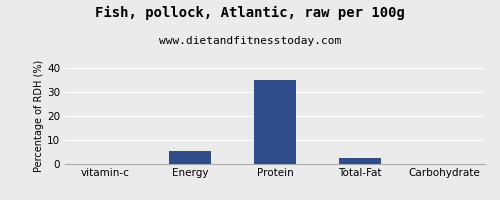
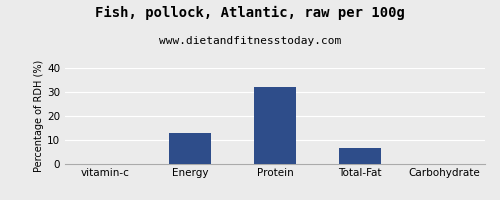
Energy: 5.5 -> 13.0
Protein: 35.0 -> 32.0
Total-Fat: 2.5 -> 6.5
